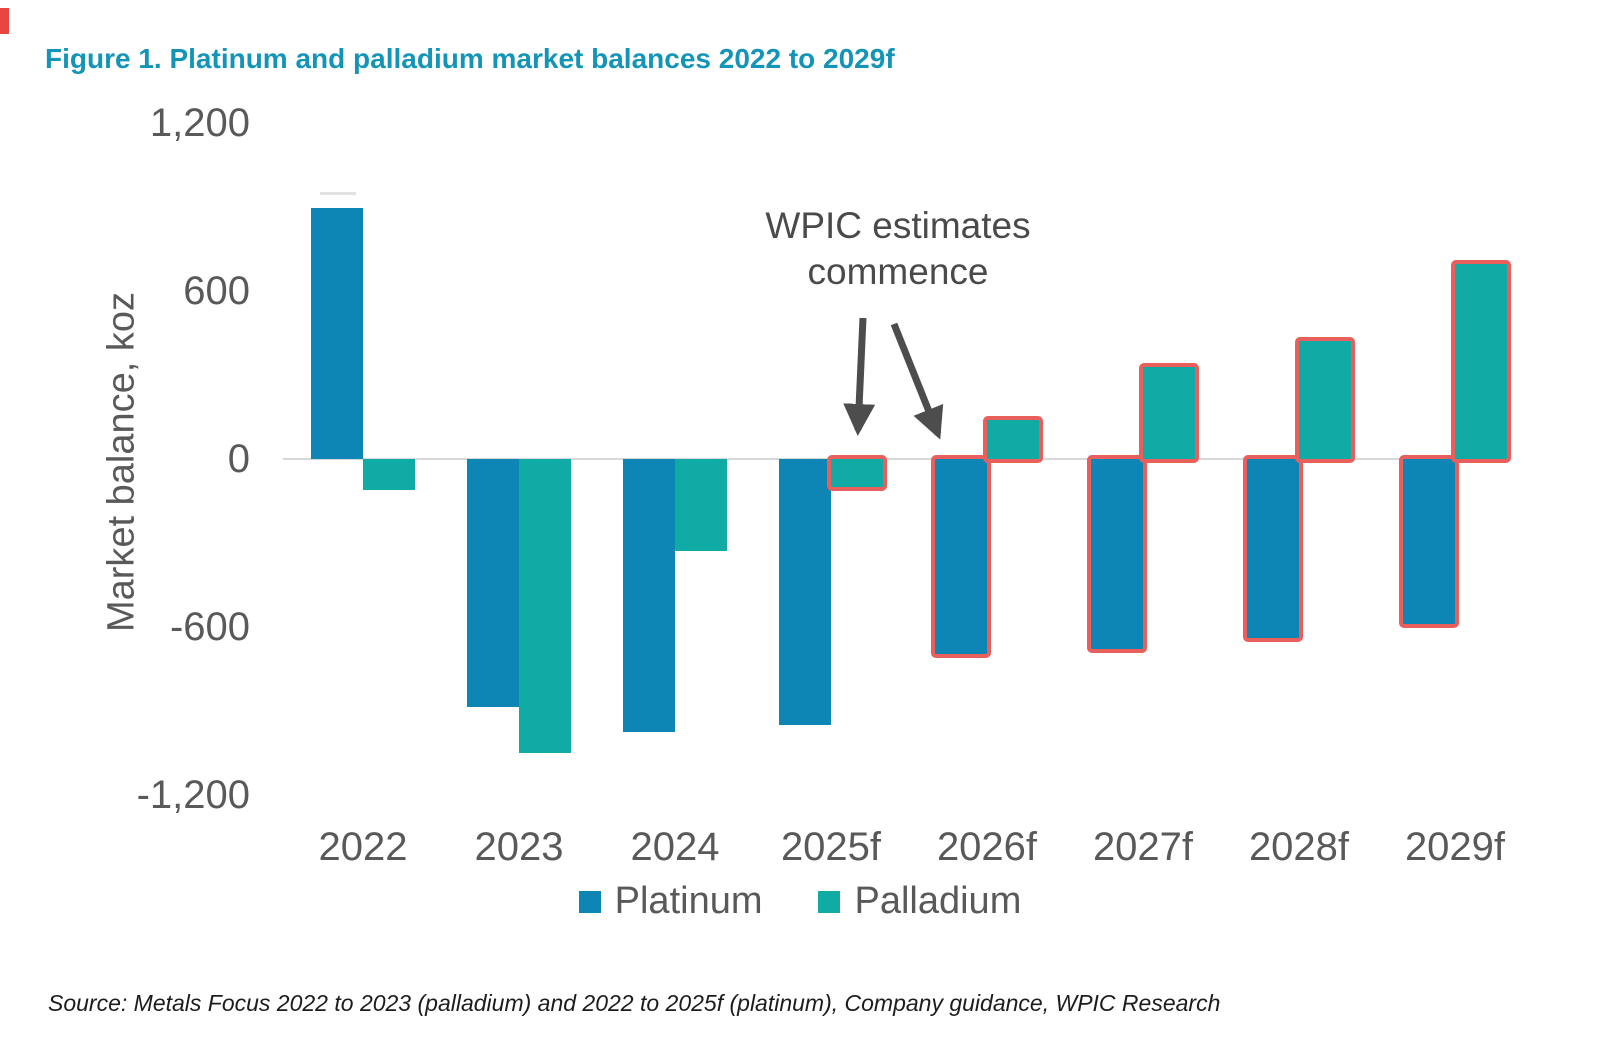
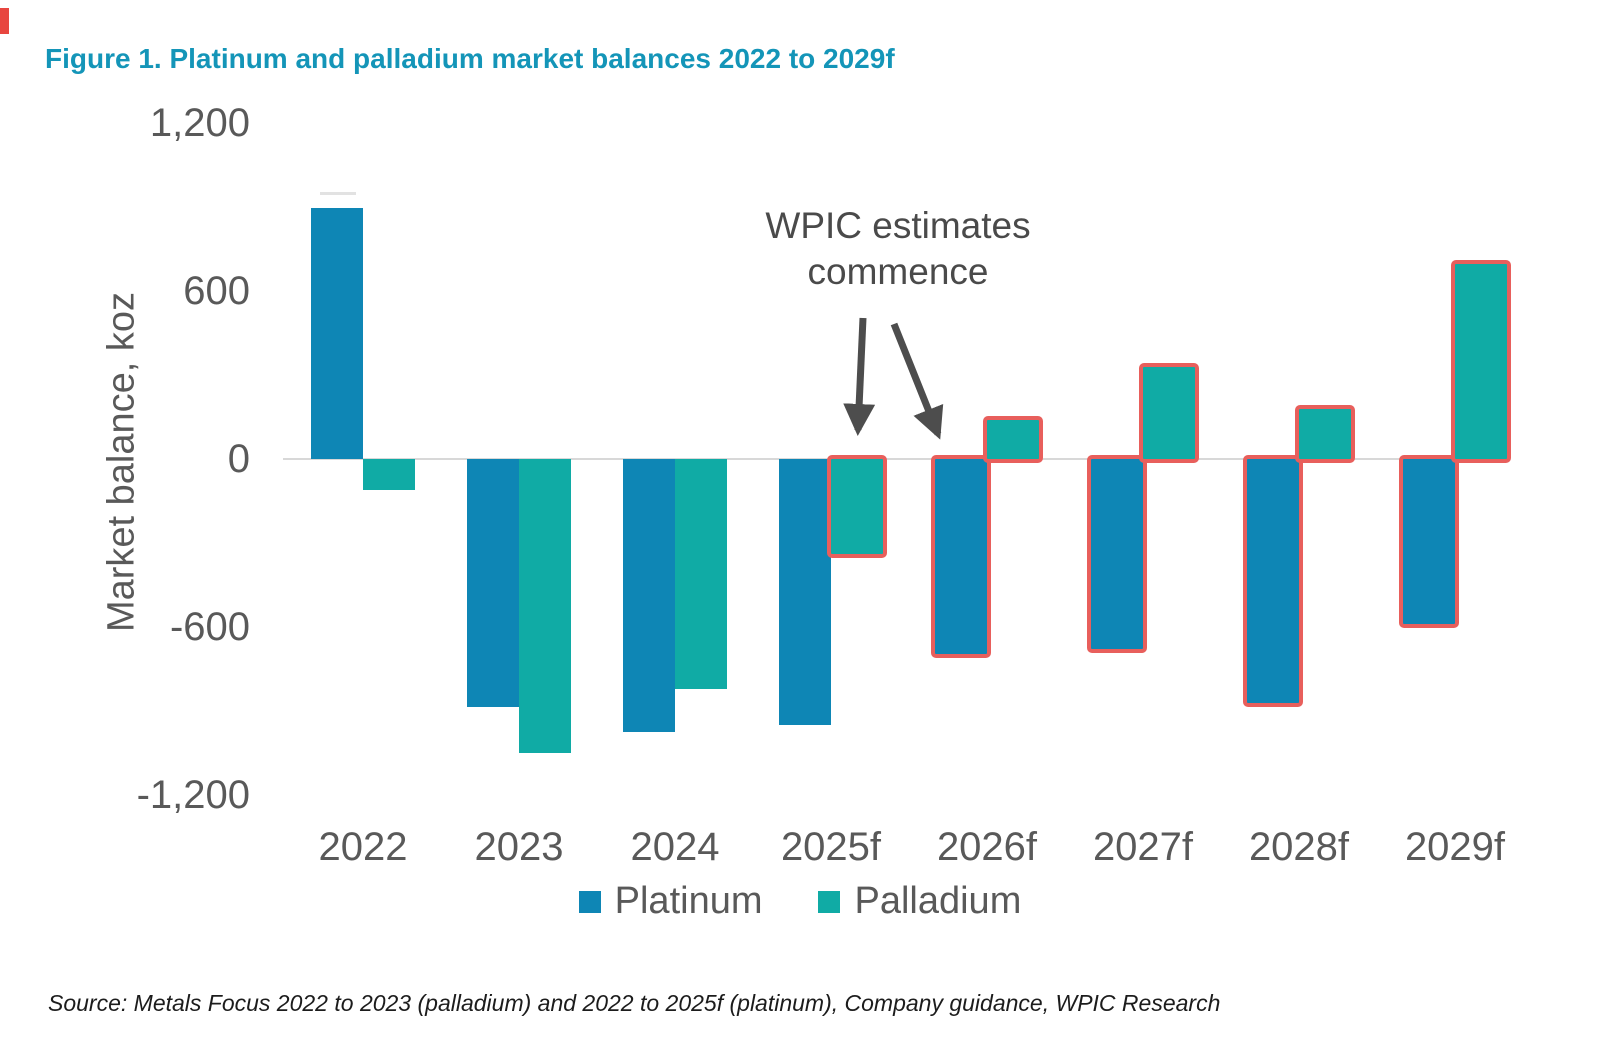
Palladium/2024: -330 -> -820
Palladium/2025f: -100 -> -340
Platinum/2028f: -640 -> -870
Palladium/2028f: 420 -> 180
